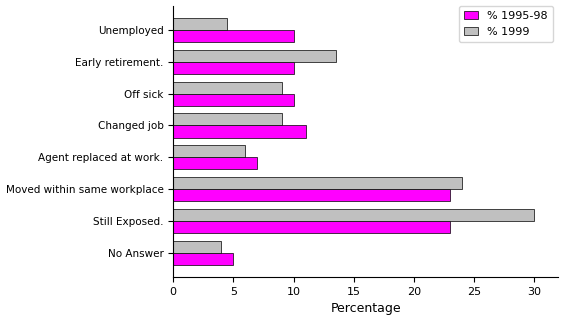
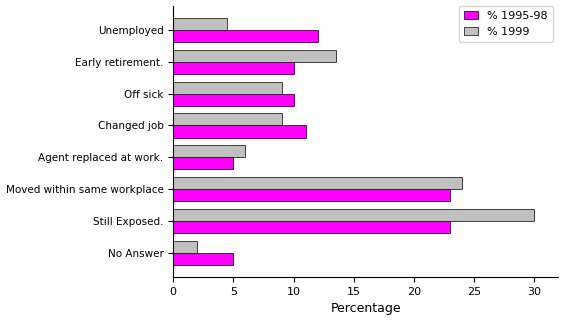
% 1995-98/Unemployed: 10 -> 12
% 1995-98/Agent replaced at work.: 7 -> 5
% 1999/No Answer: 4.0 -> 2.0
